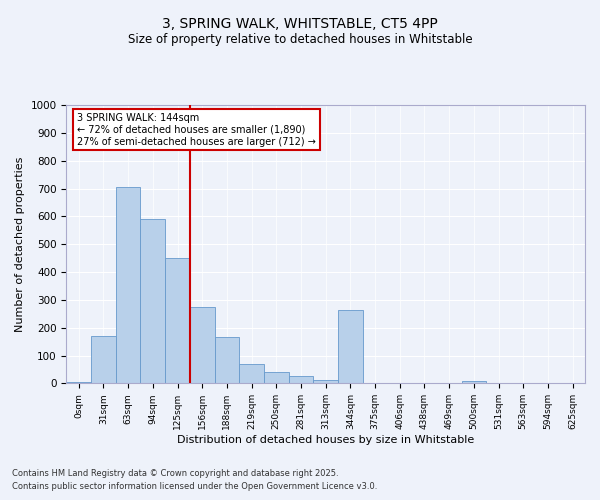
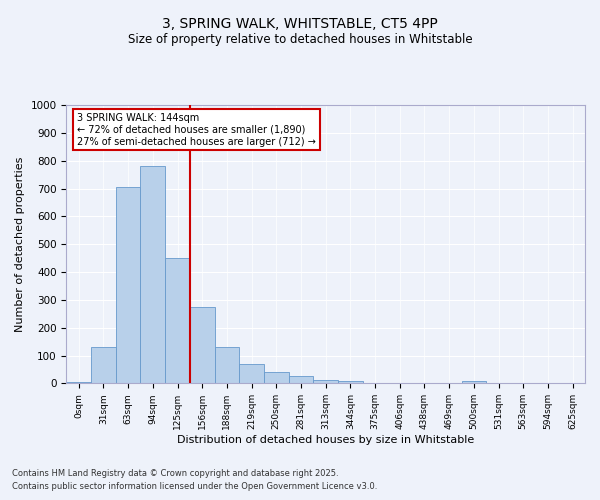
31sqm: 170 -> 130
94sqm: 590 -> 780
188sqm: 165 -> 132
344sqm: 265 -> 10
